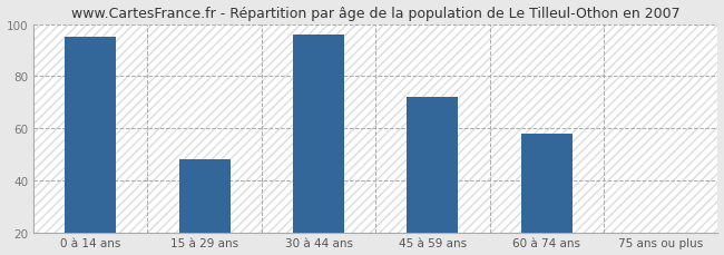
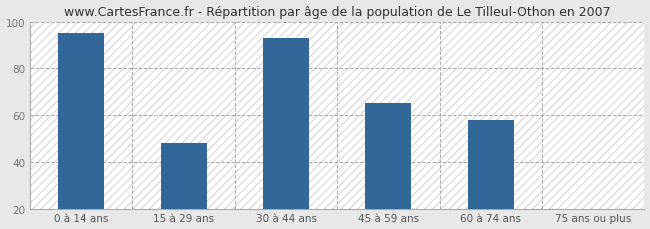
30 à 44 ans: 96 -> 93
45 à 59 ans: 72 -> 65
